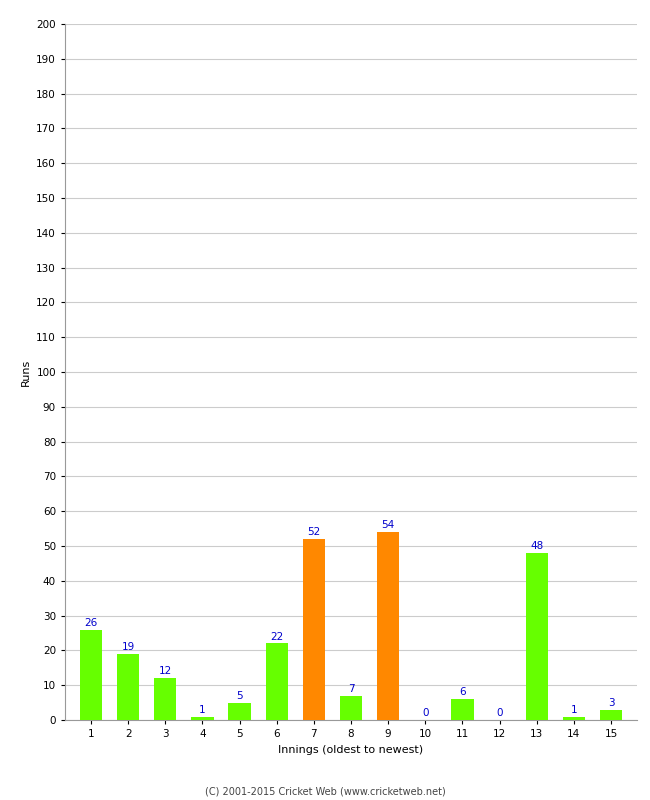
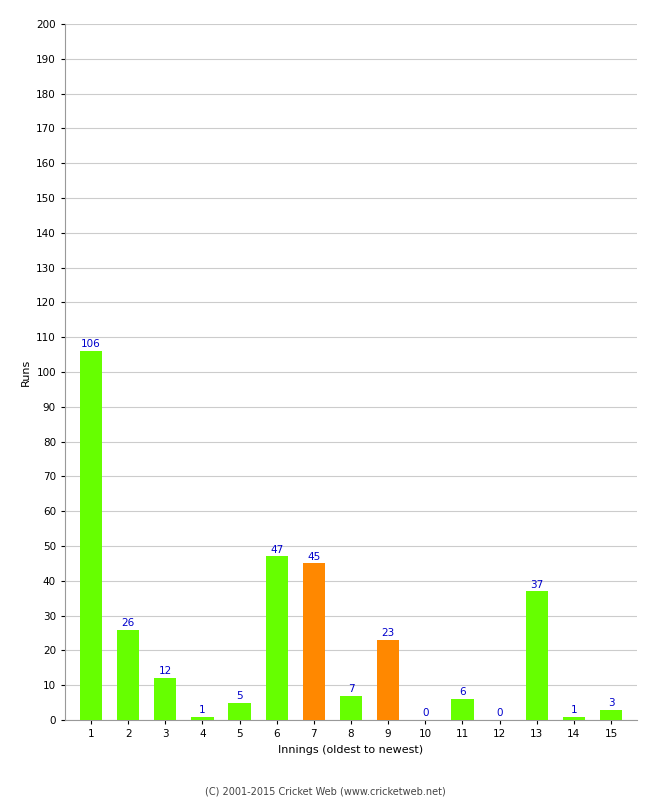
1: 26 -> 106
2: 19 -> 26
6: 22 -> 47
7: 52 -> 45
9: 54 -> 23
13: 48 -> 37
